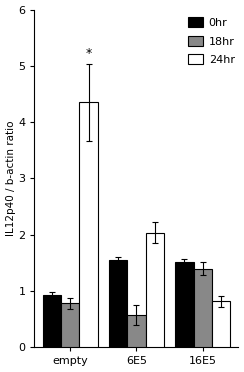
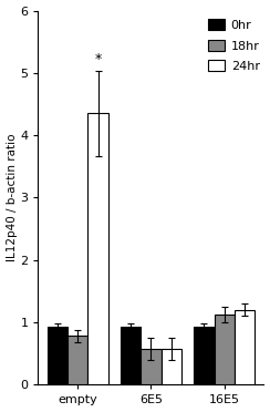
0hr/6E5: 1.56 -> 0.93
24hr/6E5: 2.04 -> 0.58
0hr/16E5: 1.52 -> 0.93
18hr/16E5: 1.40 -> 1.13
24hr/16E5: 0.82 -> 1.20
